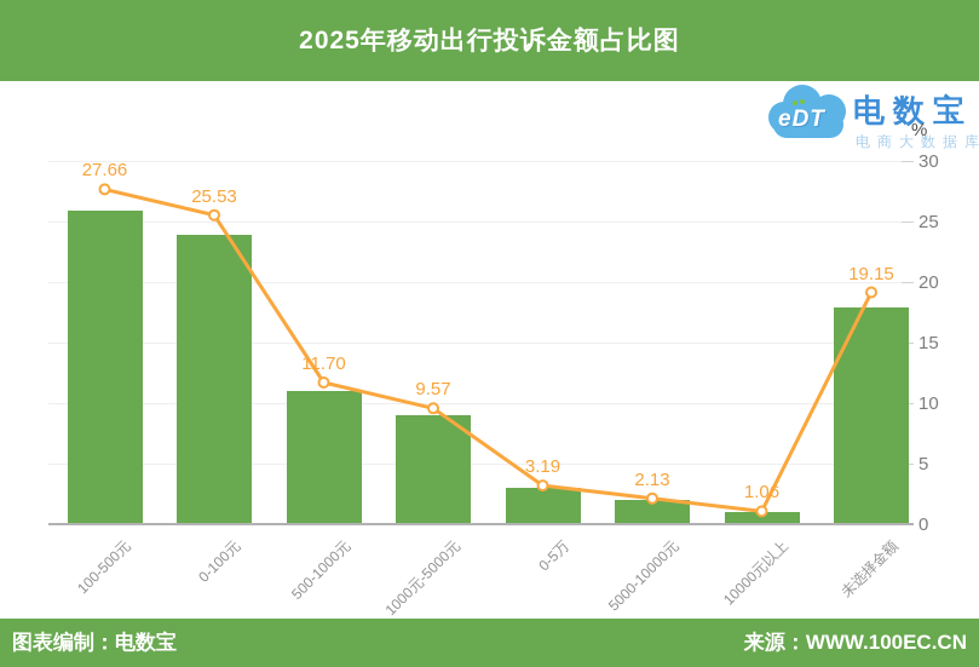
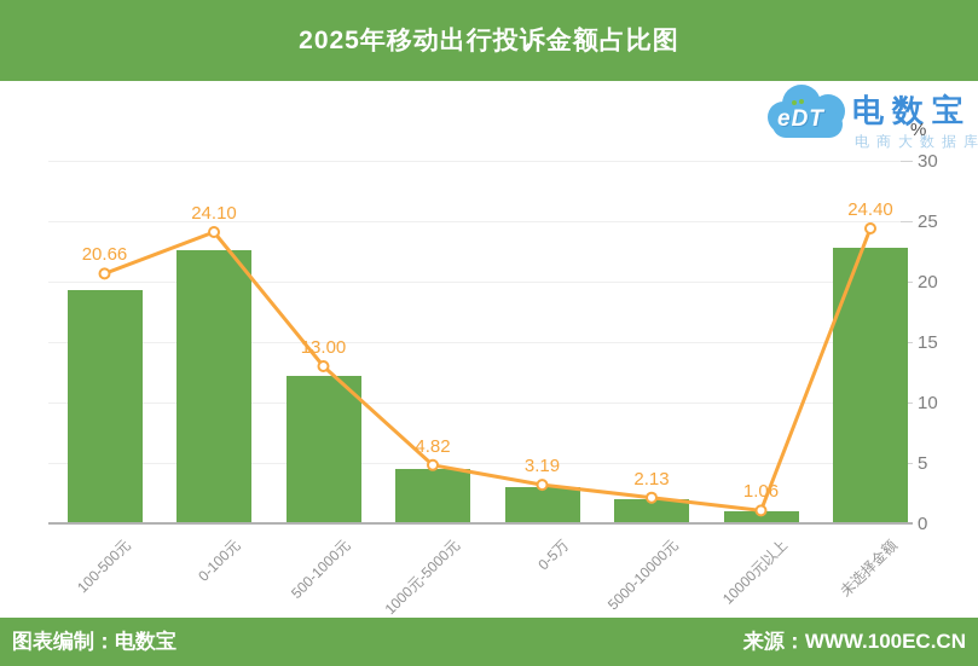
100-500元: 27.66 -> 20.66
0-100元: 25.53 -> 24.10
500-1000元: 11.70 -> 13.00
1000元-5000元: 9.57 -> 4.82
未选择金额: 19.15 -> 24.40
